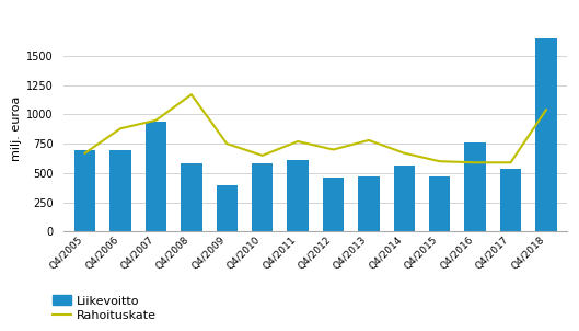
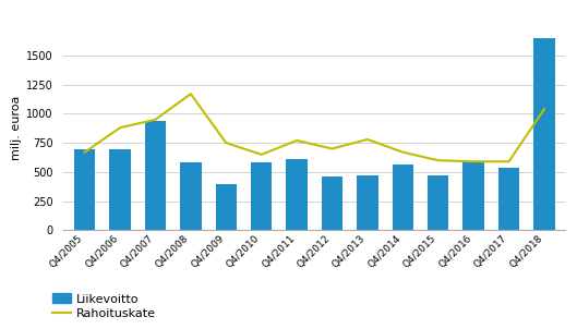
Liikevoitto/Q4/2016: 760 -> 580
